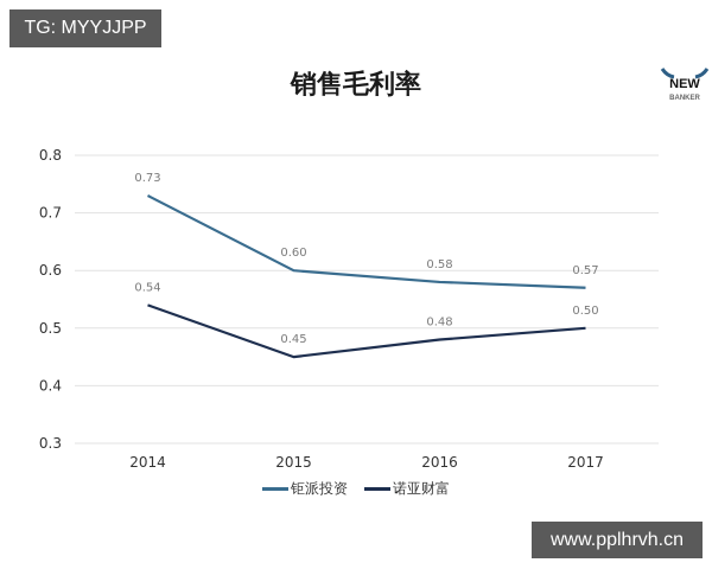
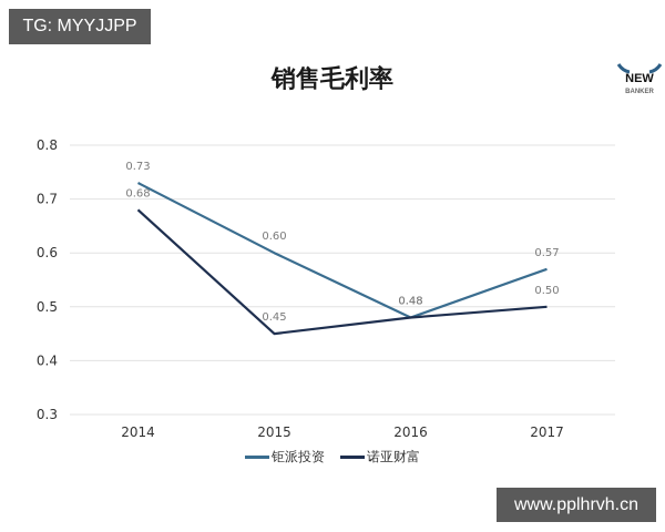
诺亚财富/2014: 0.54 -> 0.68
钜派投资/2016: 0.58 -> 0.48
